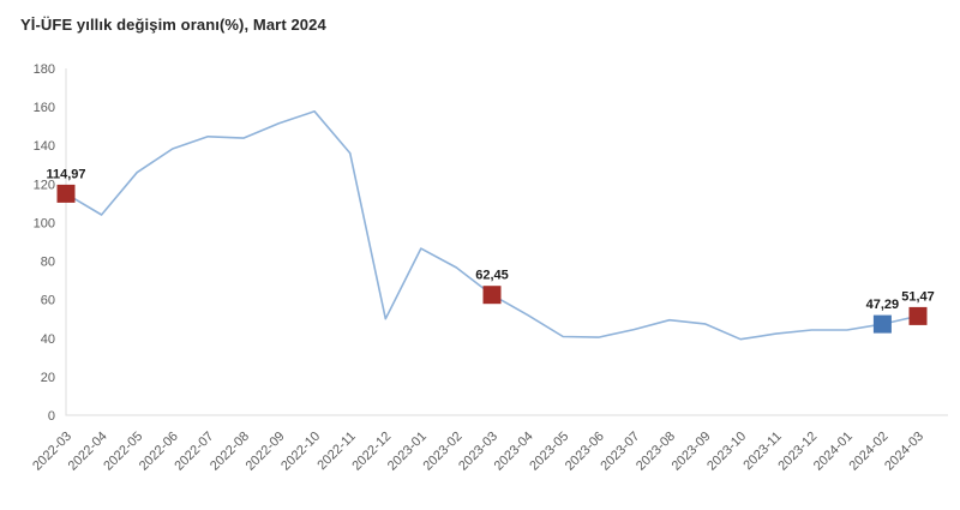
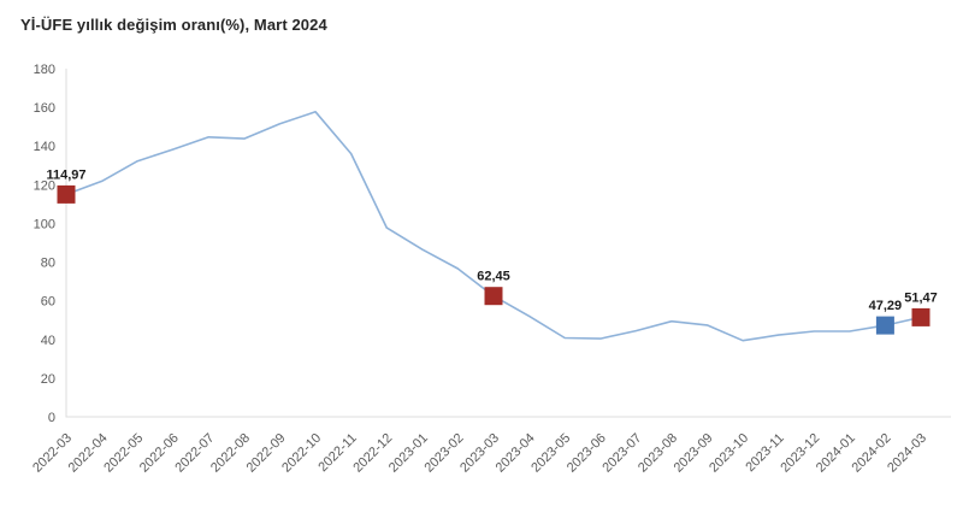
2022-04: 104 -> 122
2022-05: 126 -> 132
2022-12: 50 -> 98
